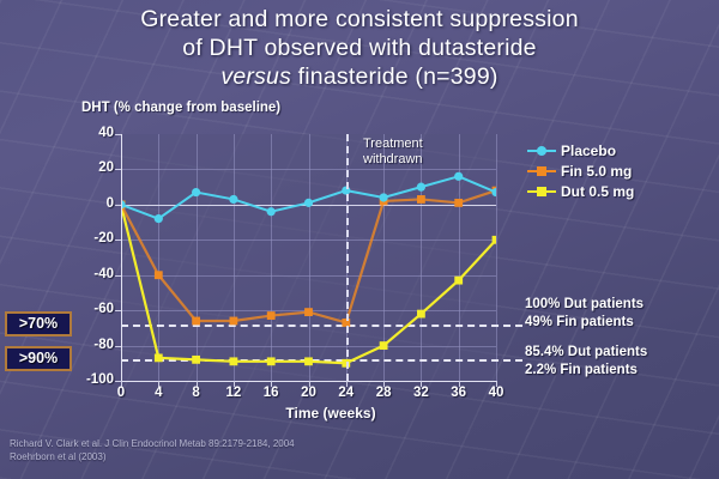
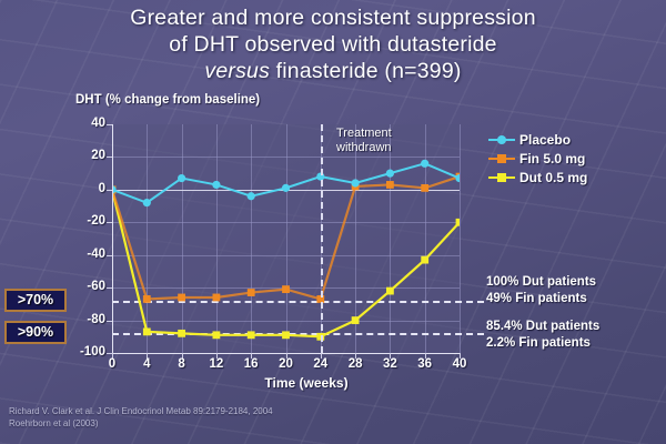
Fin 5.0 mg/4: -40 -> -67
